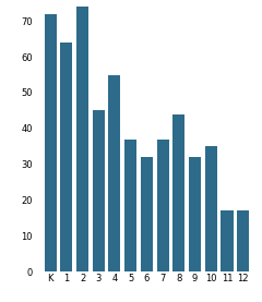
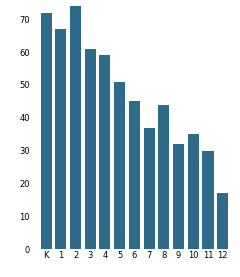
1: 64 -> 67
3: 45 -> 61
4: 55 -> 59
5: 37 -> 51
6: 32 -> 45
11: 17 -> 30
